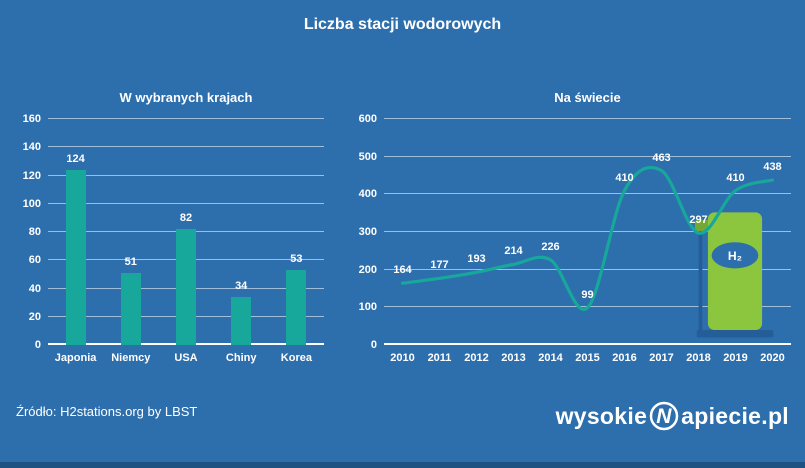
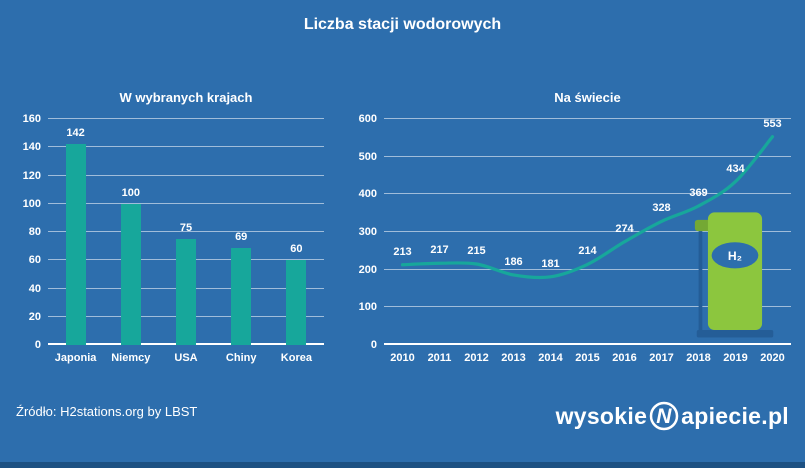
W wybranych krajach/Japonia: 124 -> 142
W wybranych krajach/Niemcy: 51 -> 100
W wybranych krajach/USA: 82 -> 75
W wybranych krajach/Chiny: 34 -> 69
W wybranych krajach/Korea: 53 -> 60
Na świecie/2010: 164 -> 213
Na świecie/2011: 177 -> 217
Na świecie/2012: 193 -> 215
Na świecie/2013: 214 -> 186
Na świecie/2014: 226 -> 181
Na świecie/2015: 99 -> 214
Na świecie/2016: 410 -> 274
Na świecie/2017: 463 -> 328
Na świecie/2018: 297 -> 369
Na świecie/2019: 410 -> 434
Na świecie/2020: 438 -> 553
